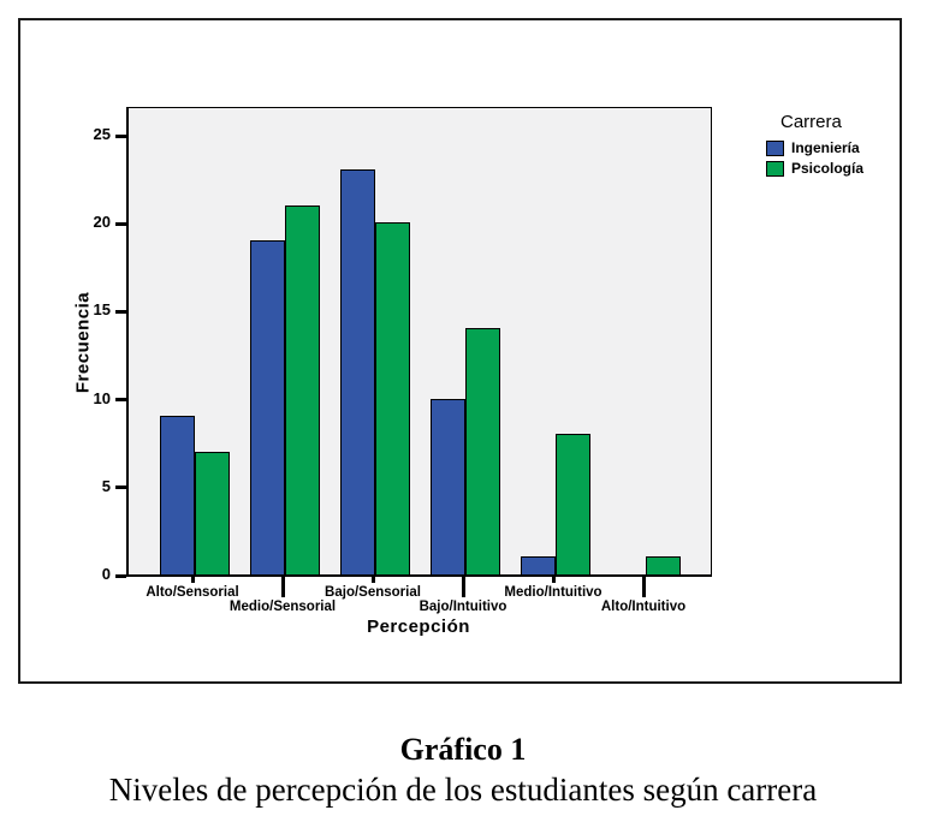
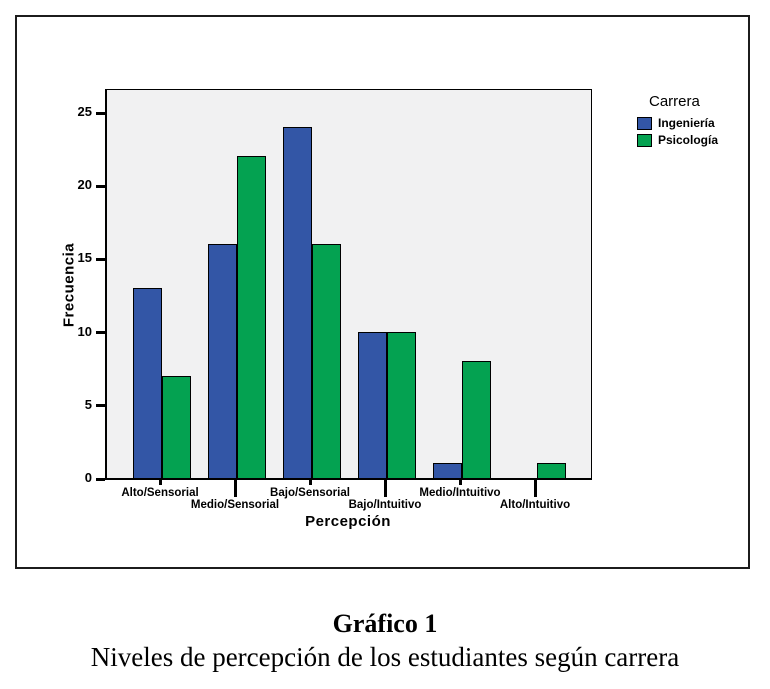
Ingeniería/Alto/Sensorial: 9 -> 13
Ingeniería/Medio/Sensorial: 19 -> 16
Psicología/Medio/Sensorial: 21 -> 22
Ingeniería/Bajo/Sensorial: 23 -> 24
Psicología/Bajo/Sensorial: 20 -> 16
Psicología/Bajo/Intuitivo: 14 -> 10
